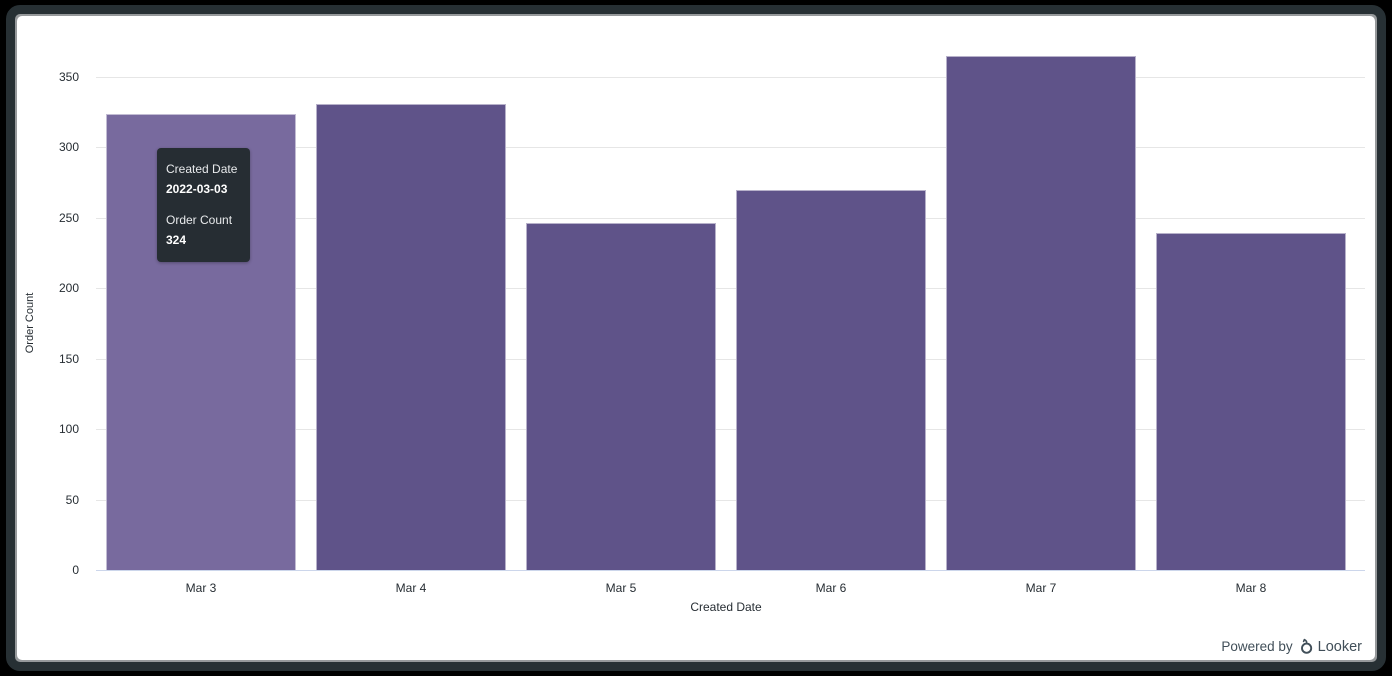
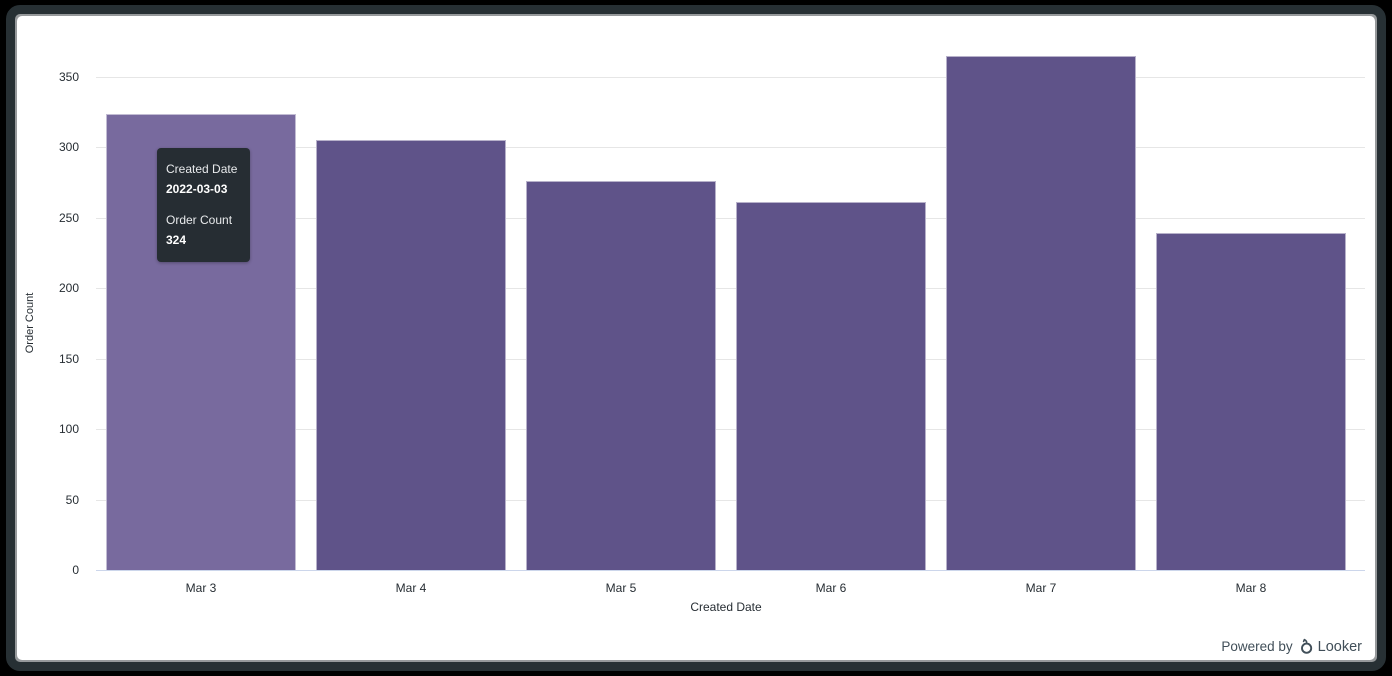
Mar 4: 331 -> 305
Mar 5: 246 -> 276
Mar 6: 270 -> 261
